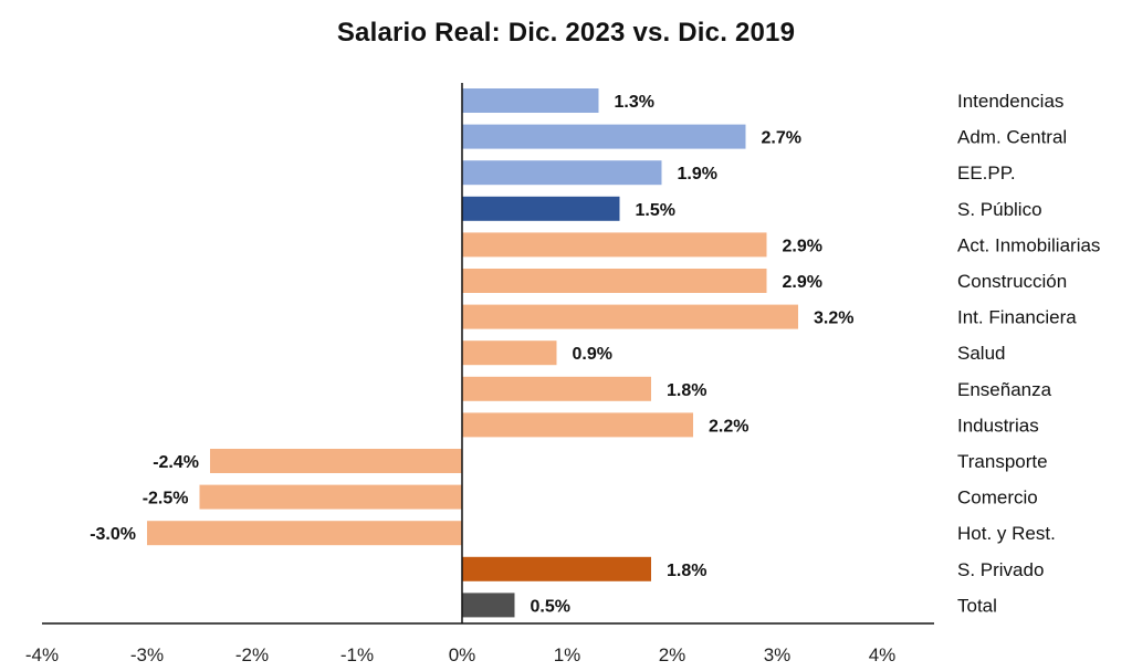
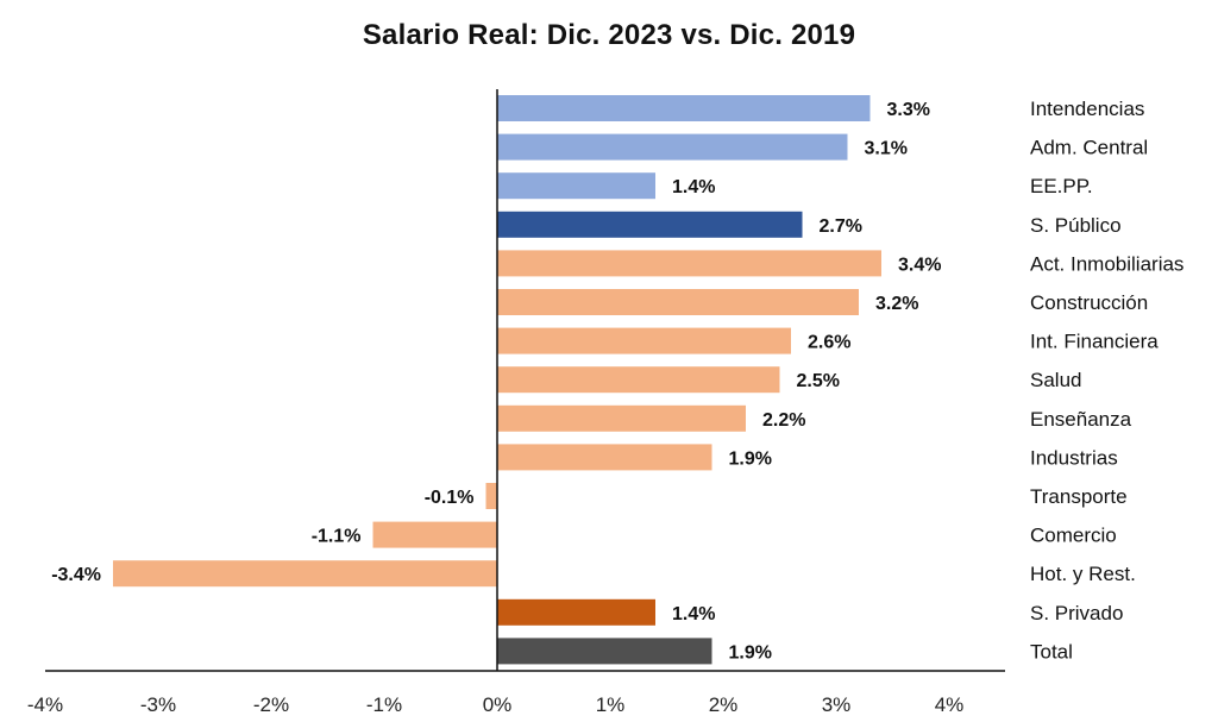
Intendencias: 1.3% -> 3.3%
Adm. Central: 2.7% -> 3.1%
EE.PP.: 1.9% -> 1.4%
S. Público: 1.5% -> 2.7%
Act. Inmobiliarias: 2.9% -> 3.4%
Construcción: 2.9% -> 3.2%
Int. Financiera: 3.2% -> 2.6%
Salud: 0.9% -> 2.5%
Enseñanza: 1.8% -> 2.2%
Industrias: 2.2% -> 1.9%
Transporte: -2.4% -> -0.1%
Comercio: -2.5% -> -1.1%
Hot. y Rest.: -3.0% -> -3.4%
S. Privado: 1.8% -> 1.4%
Total: 0.5% -> 1.9%
